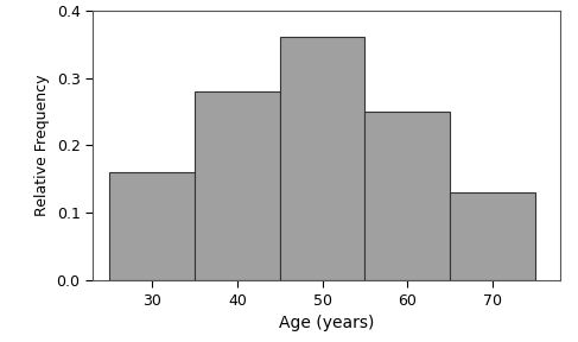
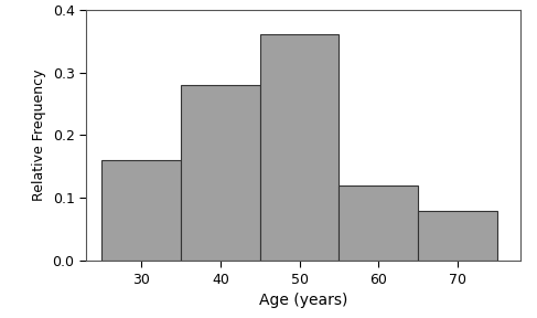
60: 0.25 -> 0.12
70: 0.13 -> 0.08
